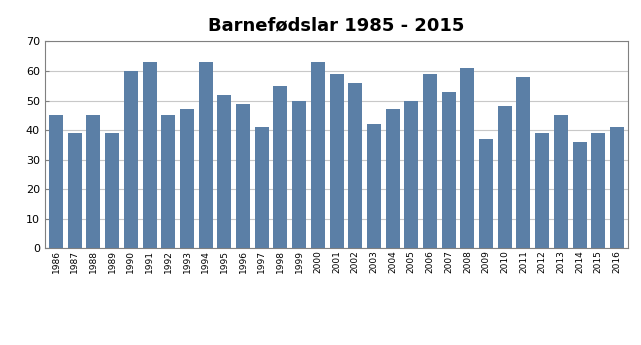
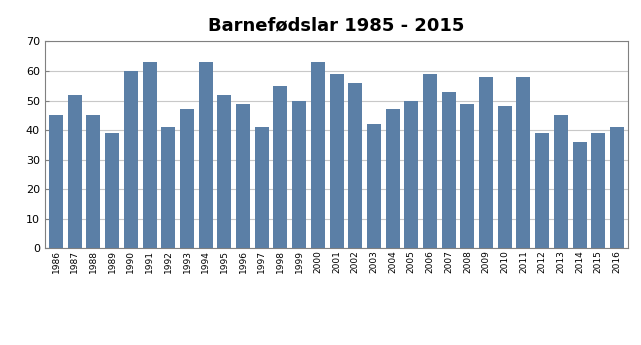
1987: 39 -> 52
1992: 45 -> 41
2008: 61 -> 49
2009: 37 -> 58
